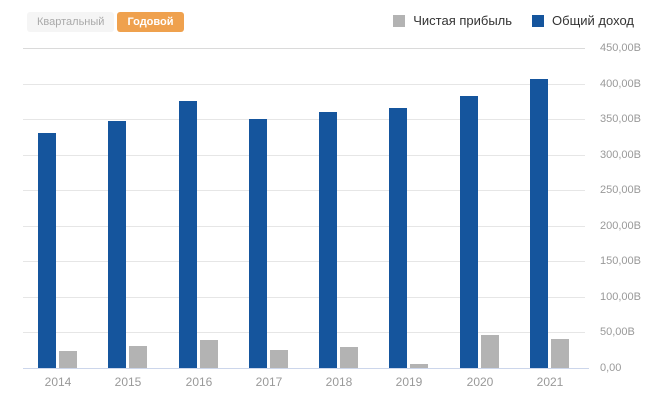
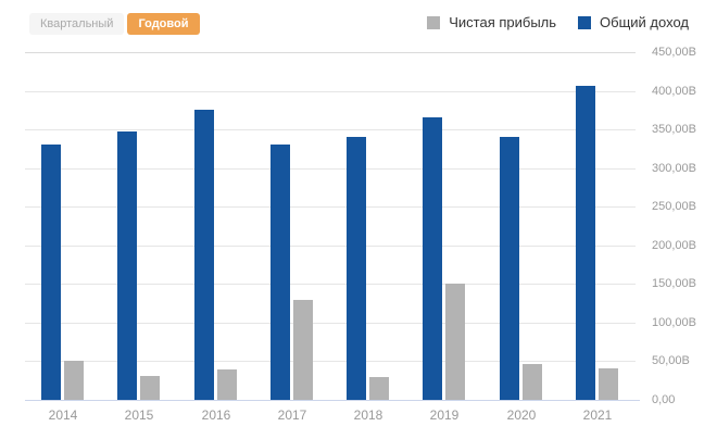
Чистая прибыль/2014: 20B -> 50B
Чистая прибыль/2017: 20B -> 130B
Общий доход/2017: 350B -> 330B
Общий доход/2018: 360B -> 340B
Чистая прибыль/2019: 10B -> 150B
Общий доход/2020: 380B -> 340B
